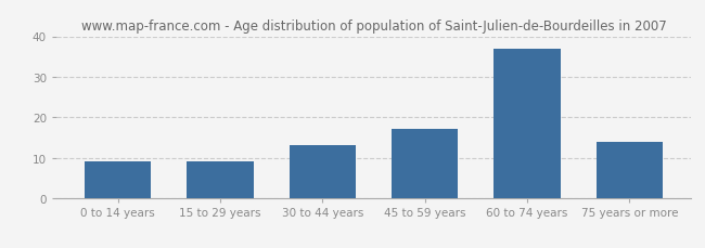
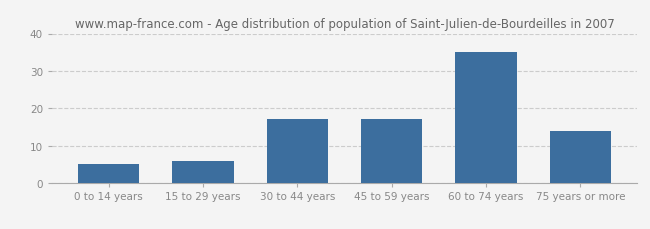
0 to 14 years: 9 -> 5
15 to 29 years: 9 -> 6
30 to 44 years: 13 -> 17
60 to 74 years: 37 -> 35
